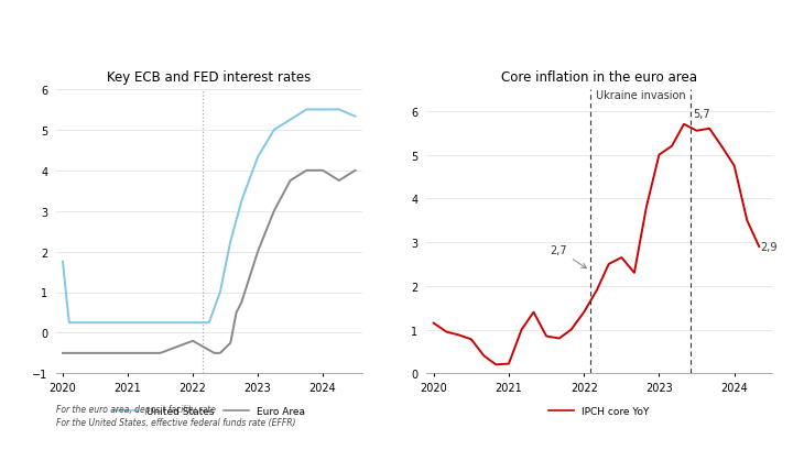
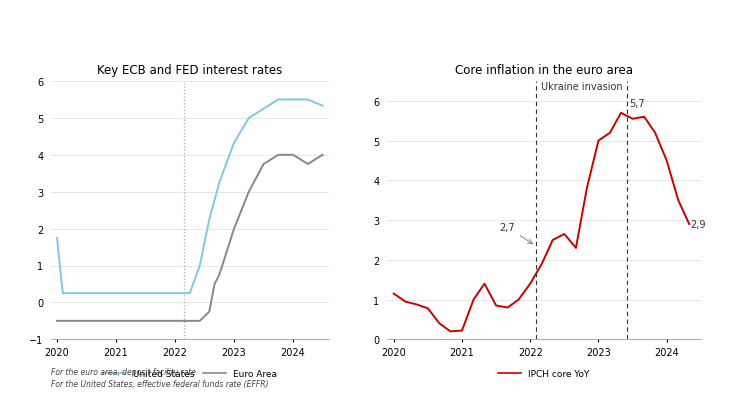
Key ECB and FED interest rates/Euro Area/2022: -0.20 -> -0.50
Core inflation in the euro area/2024: 4.75 -> 4.50
